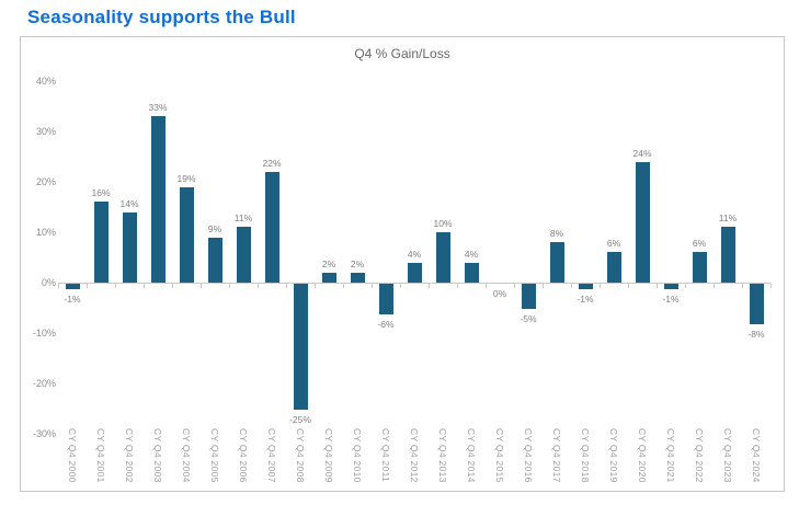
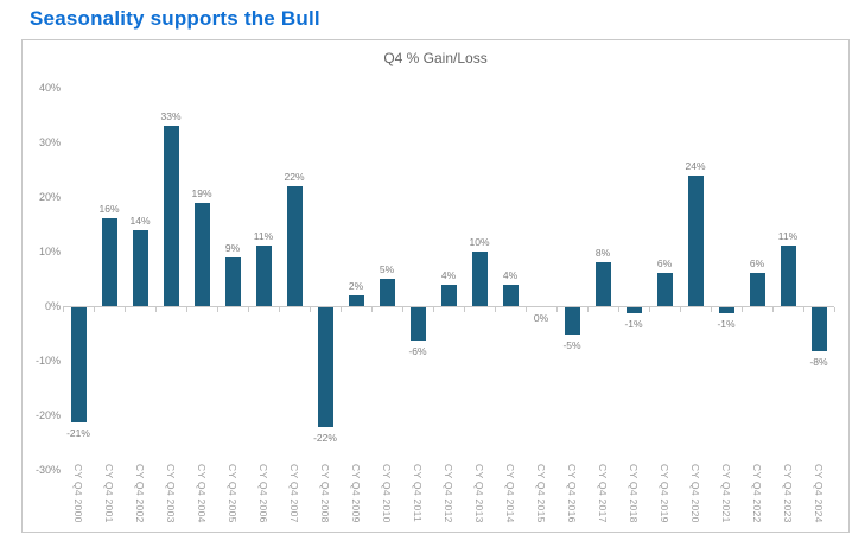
CY Q4 2000: -1% -> -21%
CY Q4 2008: -25% -> -22%
CY Q4 2010: 2% -> 5%
